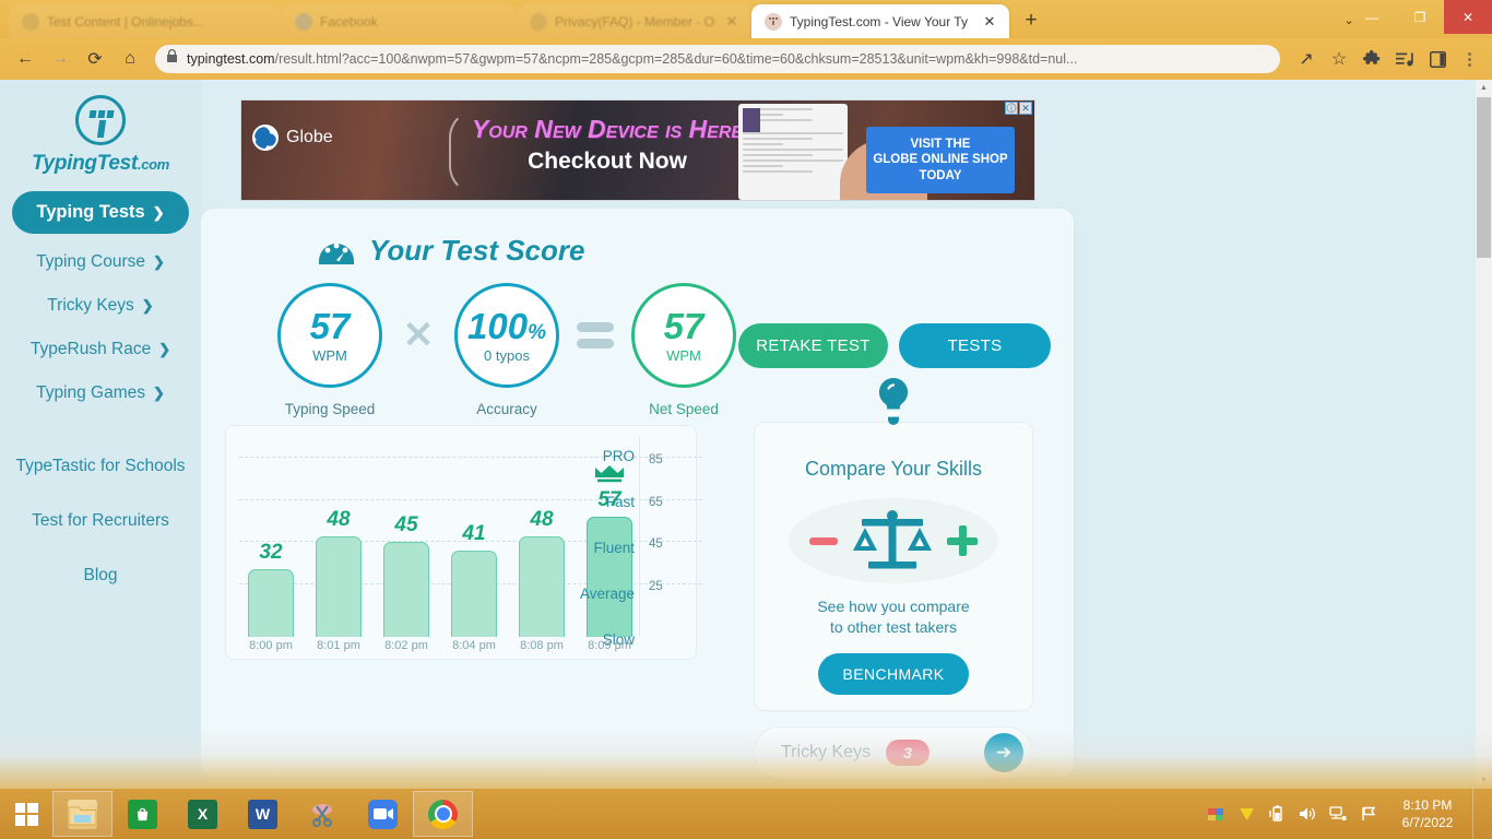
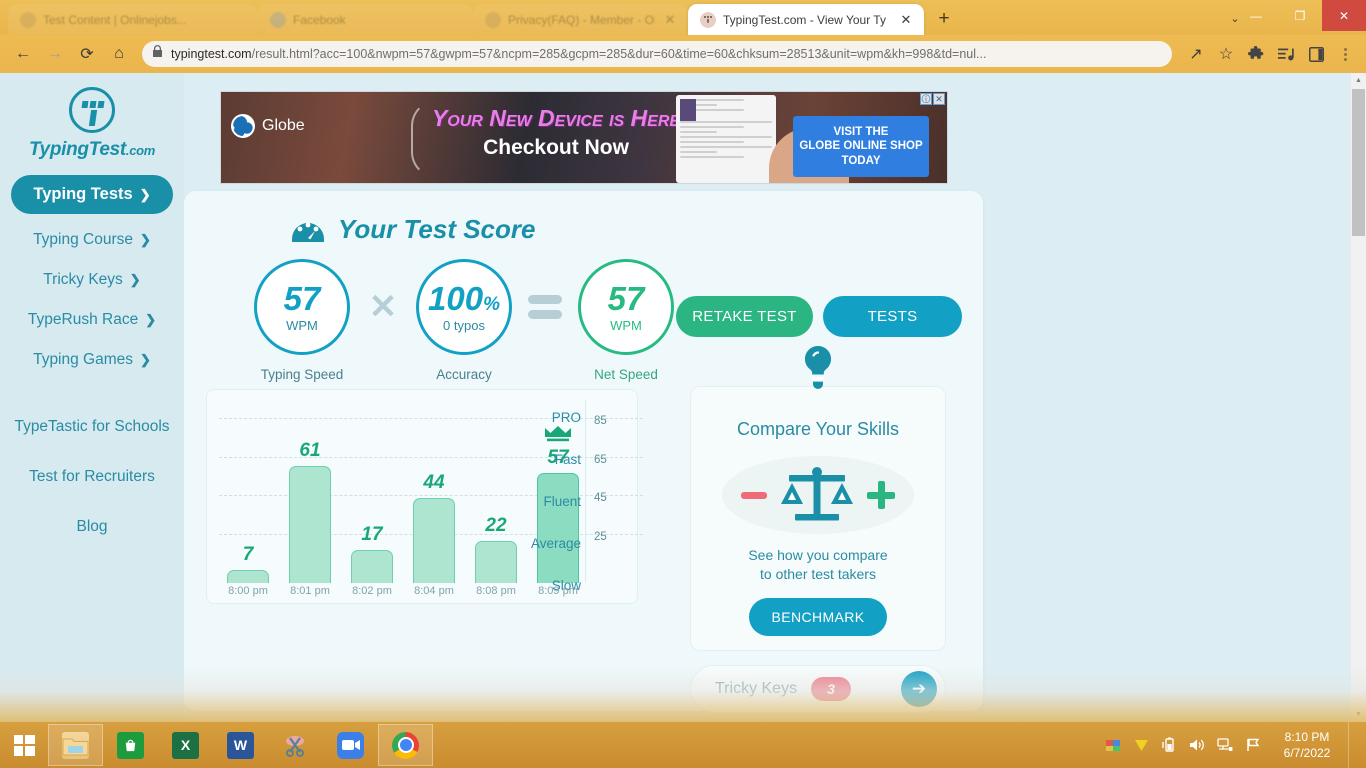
8:00 pm: 32 -> 7
8:01 pm: 48 -> 61
8:02 pm: 45 -> 17
8:04 pm: 41 -> 44
8:08 pm: 48 -> 22
